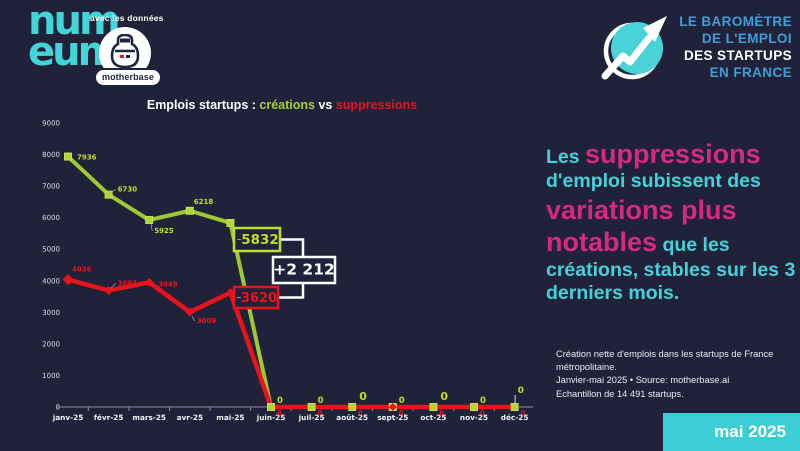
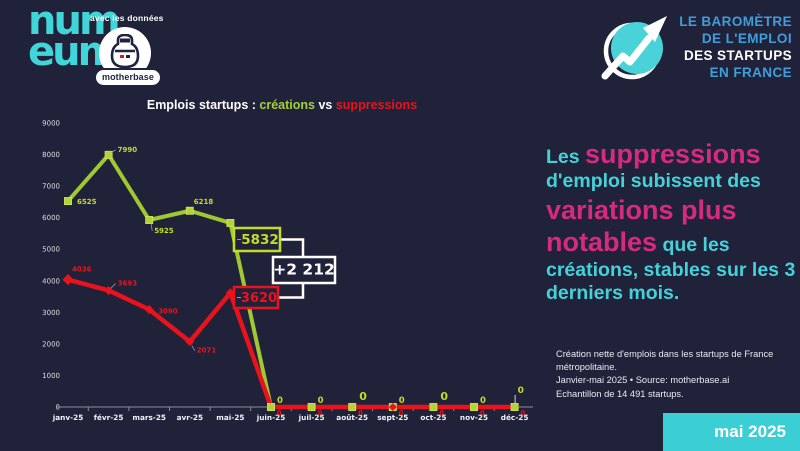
créations/janv-25: 7936 -> 6525
créations/févr-25: 6730 -> 7990
suppressions/mars-25: 3949 -> 3090
suppressions/avr-25: 3009 -> 2071
